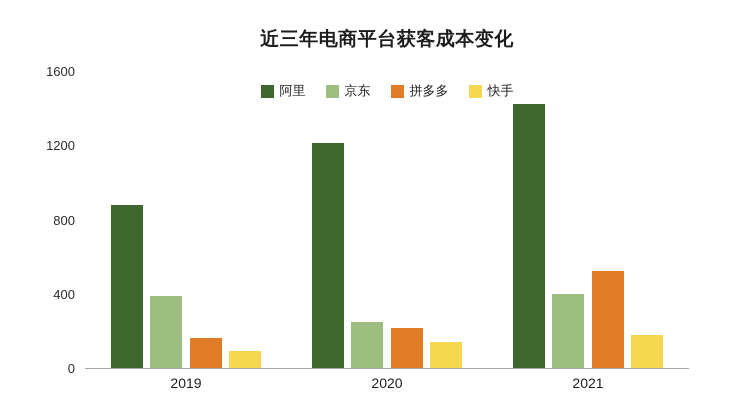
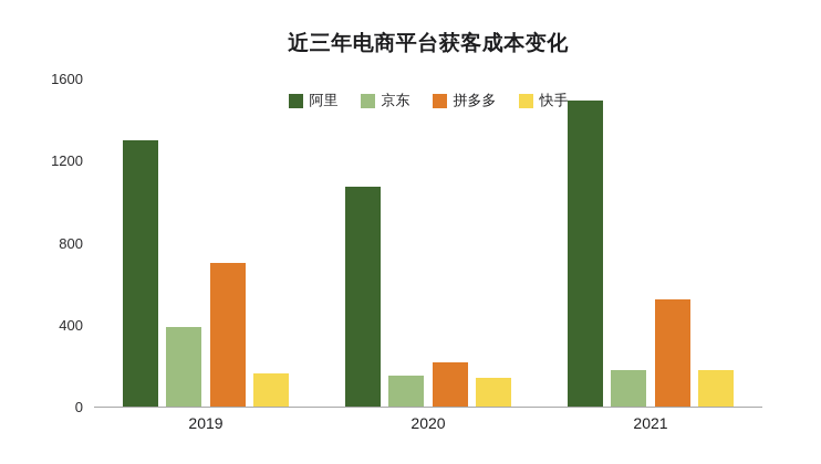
阿里/2019: 880 -> 1300
拼多多/2019: 160 -> 700
快手/2019: 90 -> 160
阿里/2020: 1210 -> 1070
京东/2020: 250 -> 150
阿里/2021: 1420 -> 1490
京东/2021: 400 -> 180
